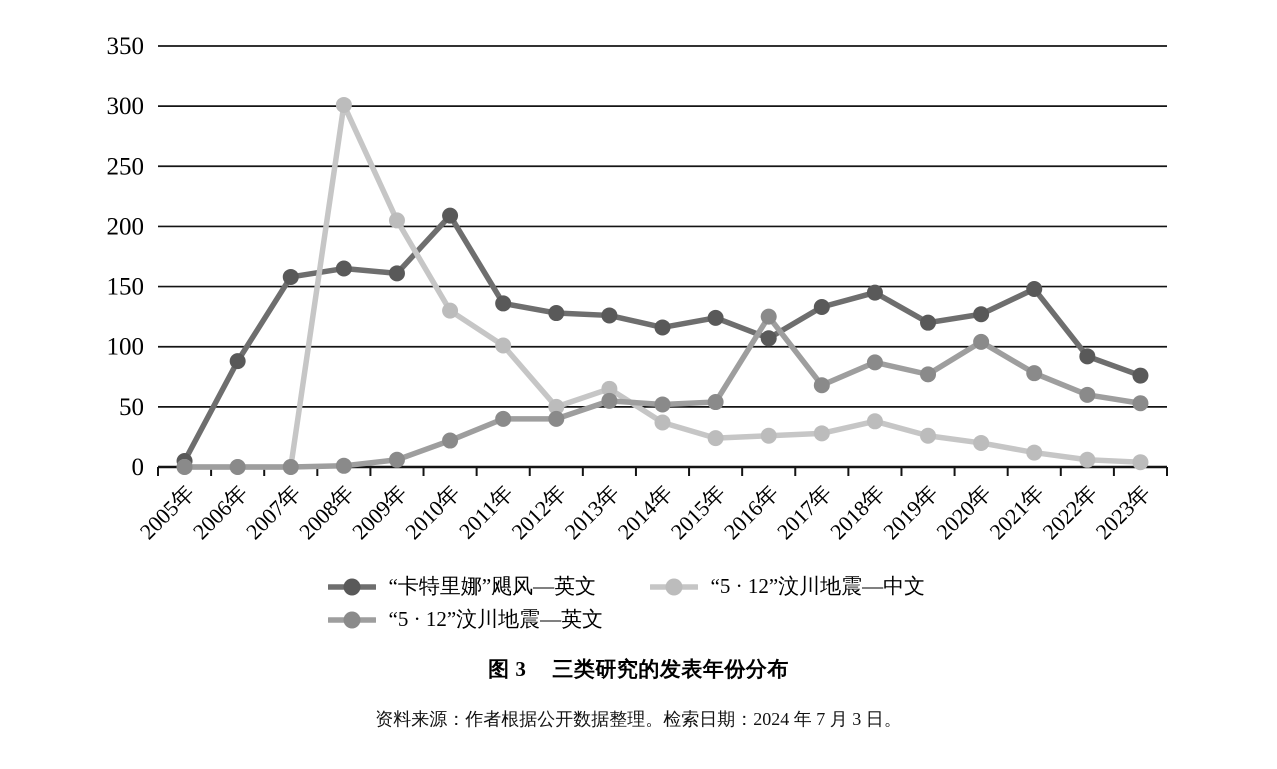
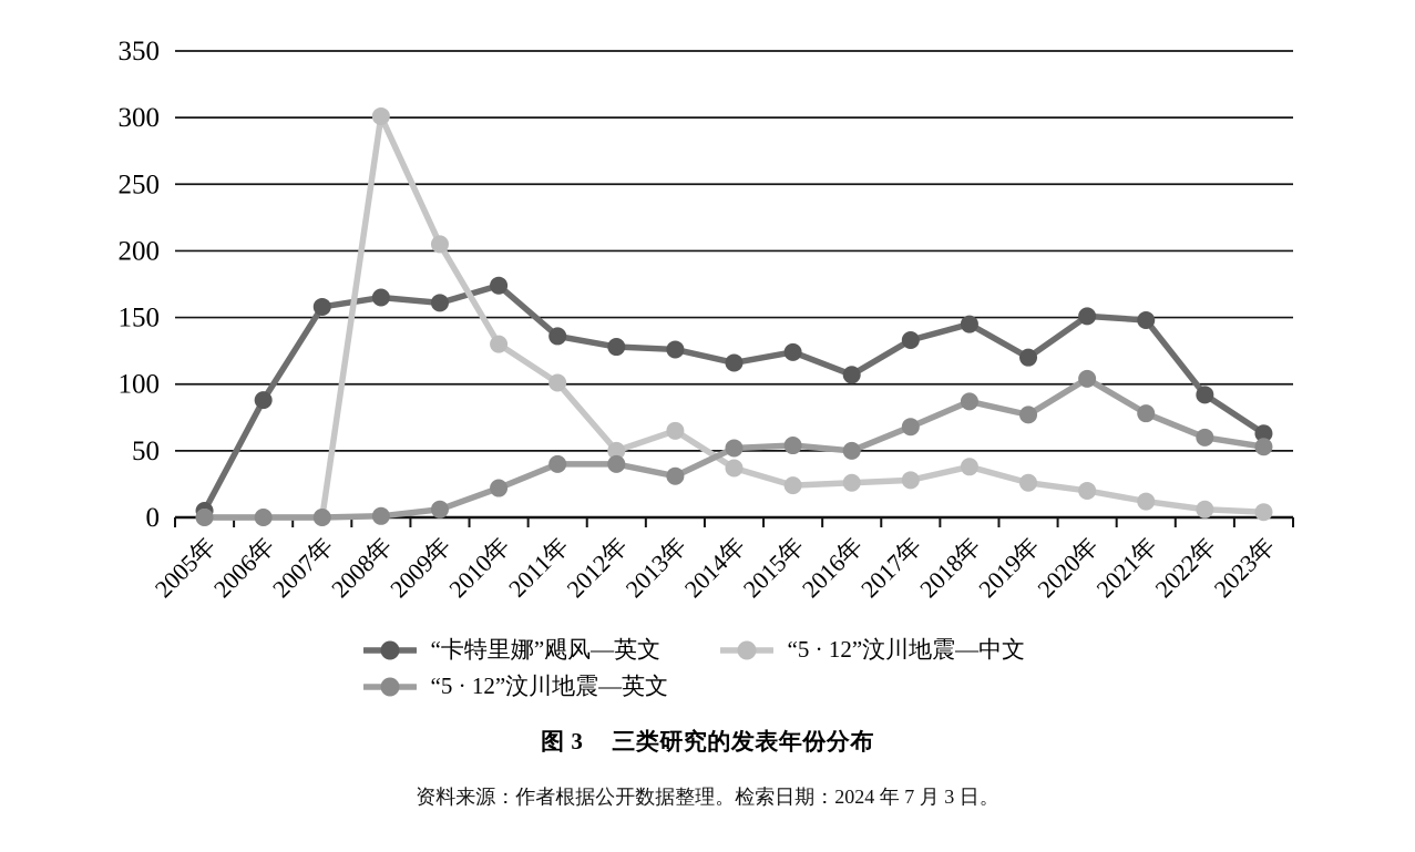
“卡特里娜”飓风—英文/2010年: 209 -> 174
“5 · 12”汶川地震—英文/2013年: 55 -> 31
“5 · 12”汶川地震—英文/2016年: 125 -> 50
“卡特里娜”飓风—英文/2020年: 127 -> 151
“卡特里娜”飓风—英文/2023年: 76 -> 63
